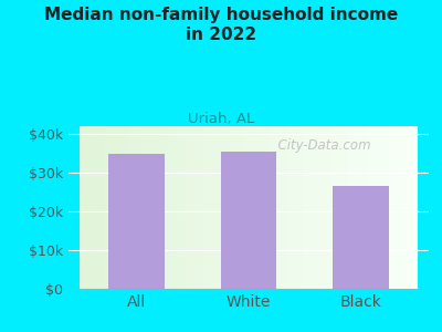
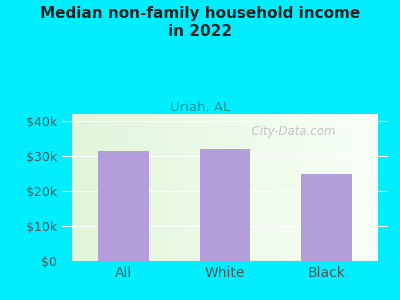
All: $35.0k -> $31.5k
White: $35.5k -> $32.0k
Black: $26.5k -> $25.0k
